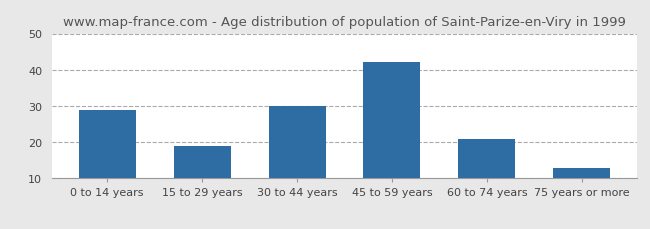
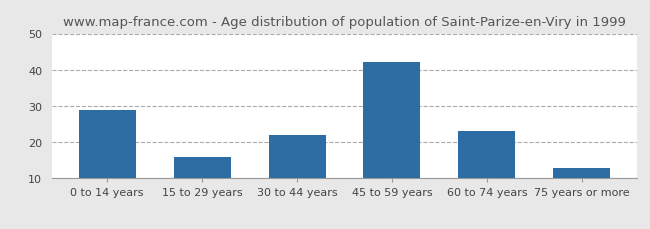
15 to 29 years: 19 -> 16
30 to 44 years: 30 -> 22
60 to 74 years: 21 -> 23
